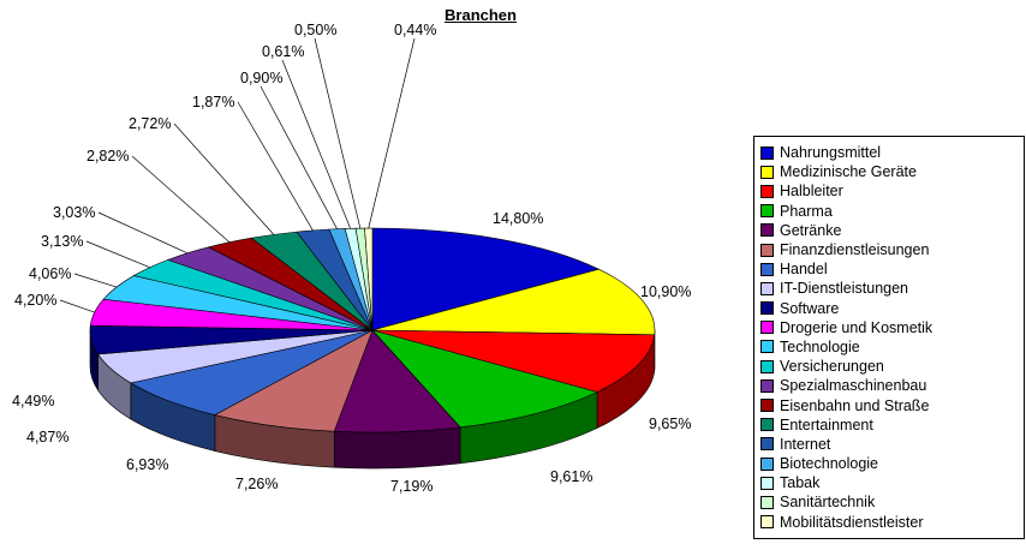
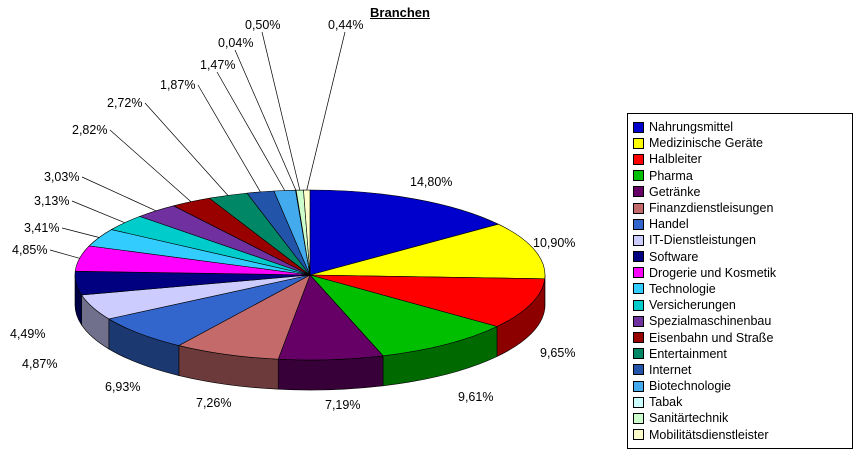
Drogerie und Kosmetik: 4,20% -> 4,85%
Technologie: 4,06% -> 3,41%
Biotechnologie: 0,90% -> 1,47%
Tabak: 0,61% -> 0,04%
